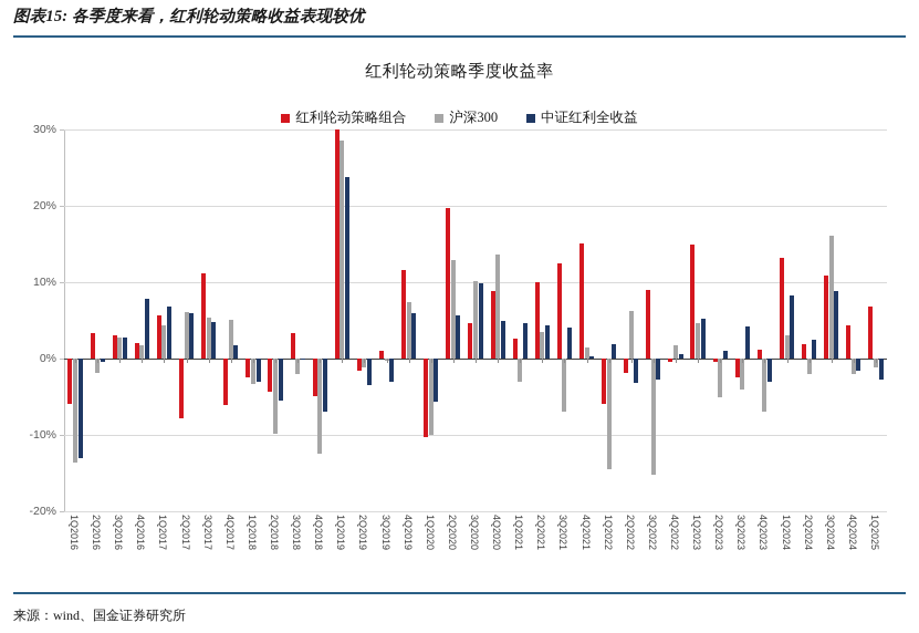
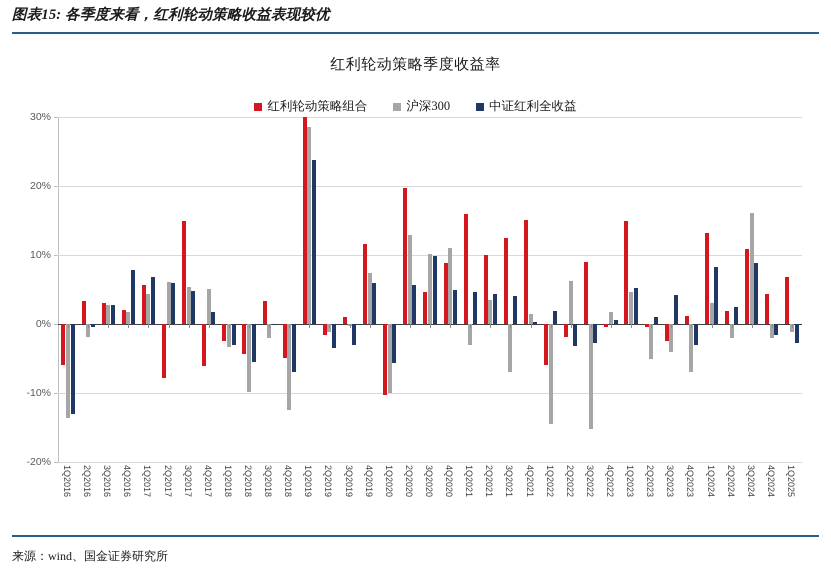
红利轮动策略组合/3Q2017: 11% -> 15%
沪深300/4Q2020: 14% -> 11%
红利轮动策略组合/1Q2021: 3% -> 16%
